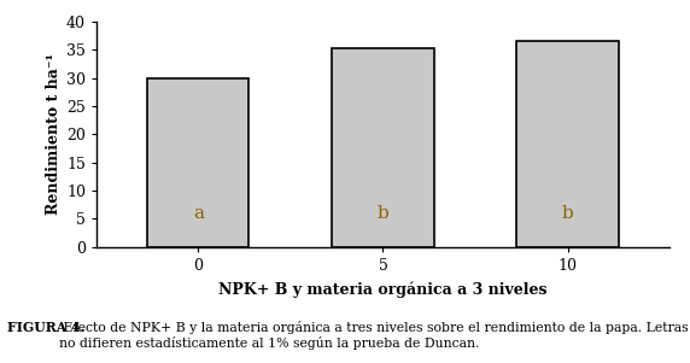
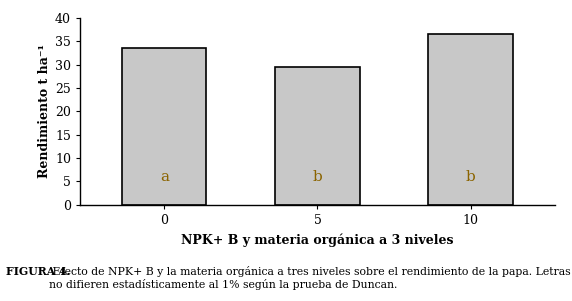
0: 30.0 -> 33.5
5: 35.3 -> 29.5
